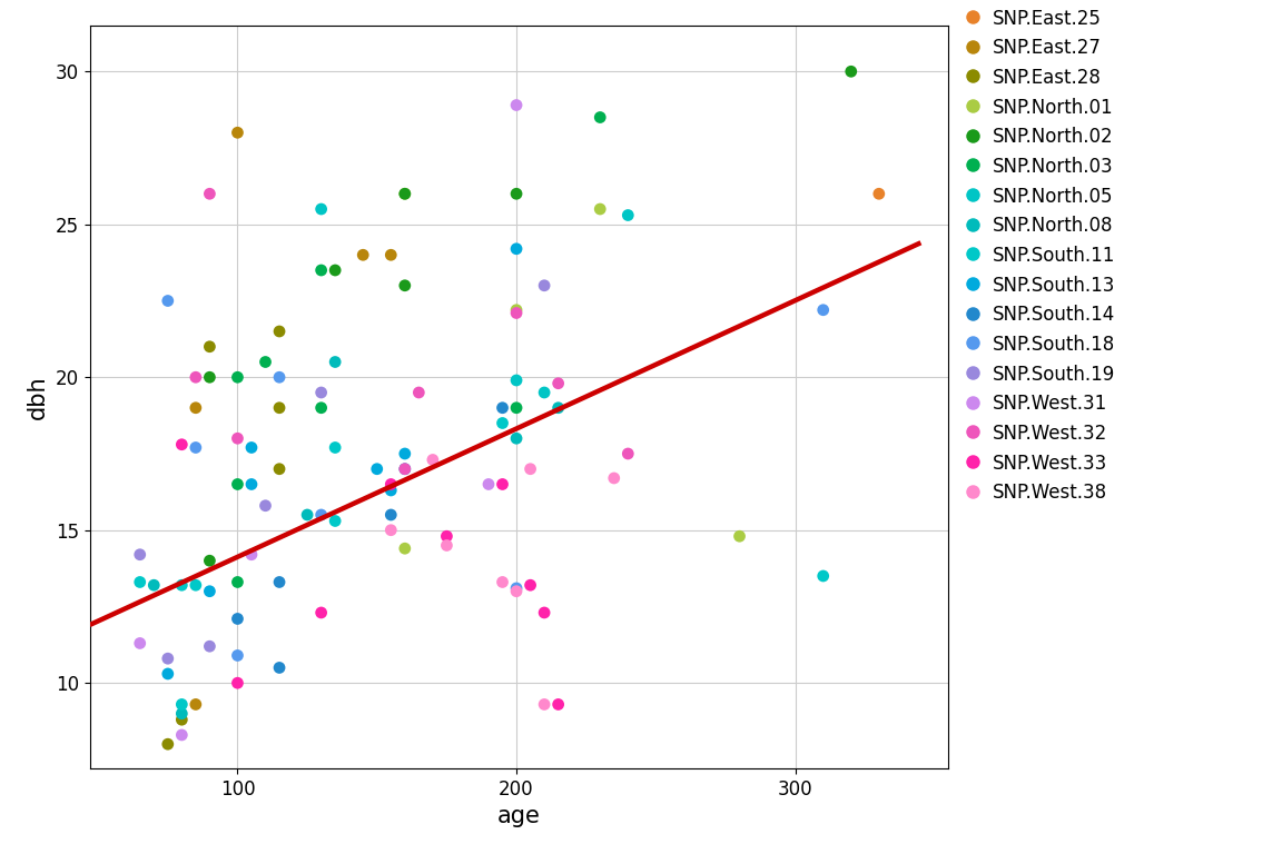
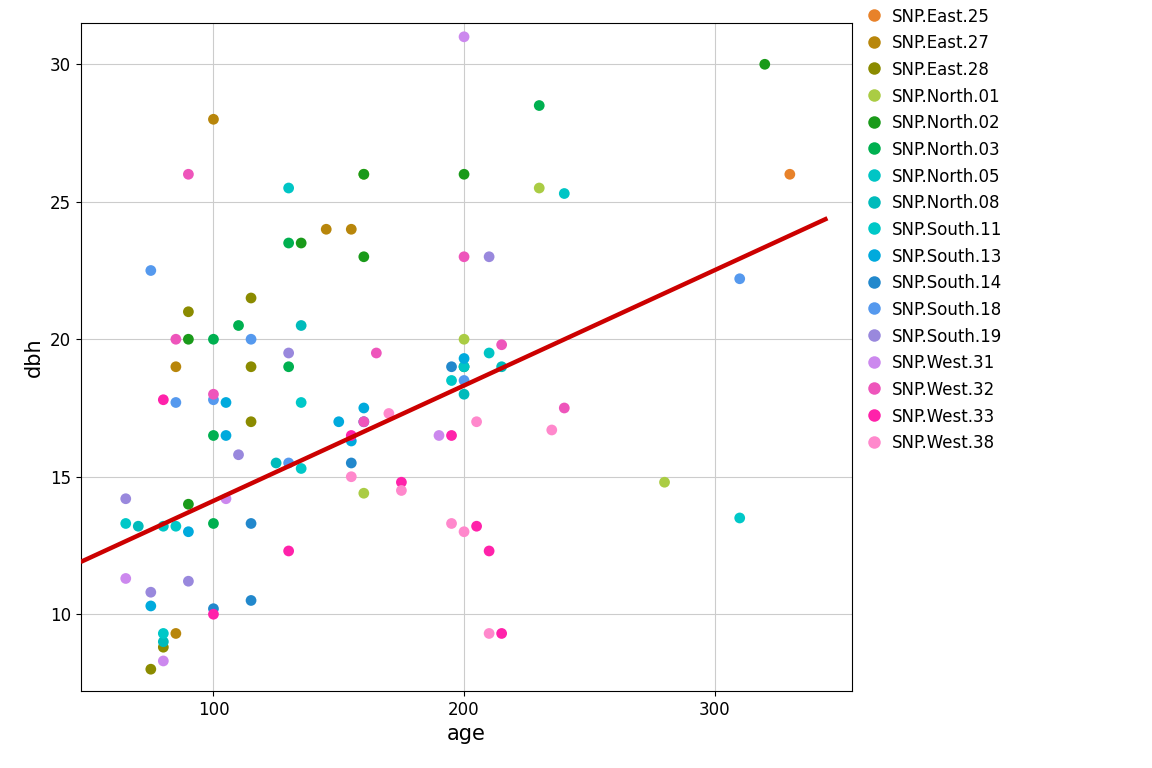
SNP.South.14/100: 12.1 -> 10.2
SNP.South.18/100: 10.9 -> 17.8
SNP.North.01/200: 22.2 -> 20.0
SNP.North.05/200: 19.9 -> 19.0
SNP.South.13/200: 24.2 -> 19.3
SNP.South.18/200: 13.1 -> 18.5
SNP.West.31/200: 28.9 -> 31.0
SNP.West.32/200: 22.1 -> 23.0
